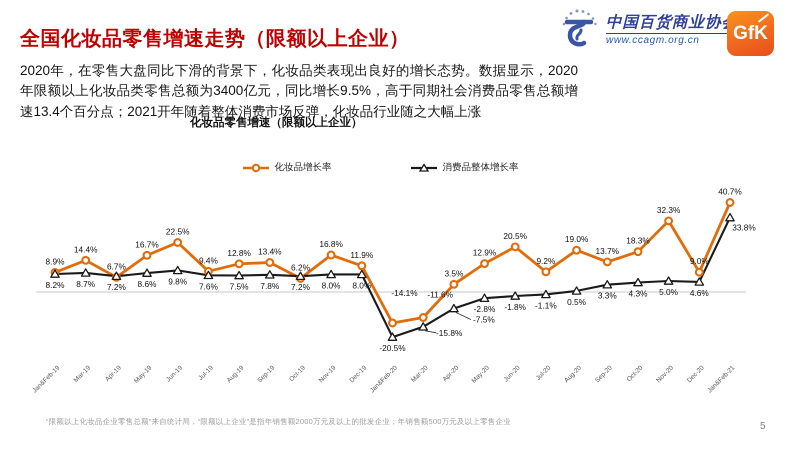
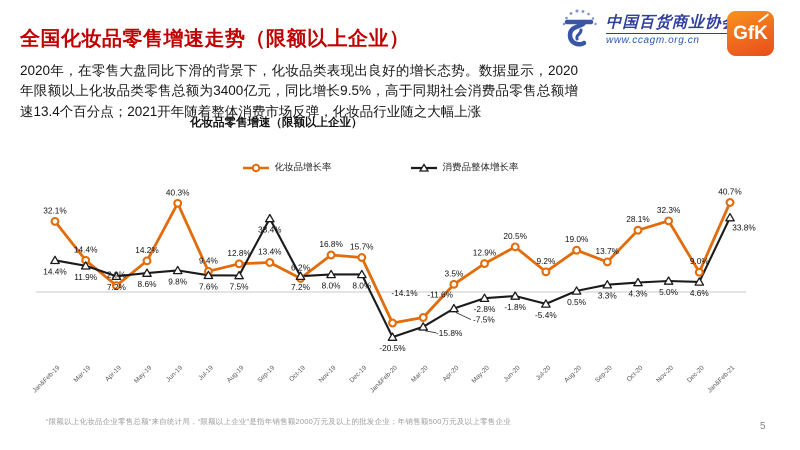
化妆品增长率/Jan&Feb-19: 8.9% -> 32.1%
消费品整体增长率/Jan&Feb-19: 8.2% -> 14.4%
消费品整体增长率/Mar-19: 8.7% -> 11.9%
化妆品增长率/Apr-19: 6.7% -> 2.9%
化妆品增长率/May-19: 16.7% -> 14.2%
化妆品增长率/Jun-19: 22.5% -> 40.3%
消费品整体增长率/Sep-19: 7.8% -> 33.4%
化妆品增长率/Dec-19: 11.9% -> 15.7%
消费品整体增长率/Jul-20: -1.1% -> -5.4%
化妆品增长率/Oct-20: 18.3% -> 28.1%
